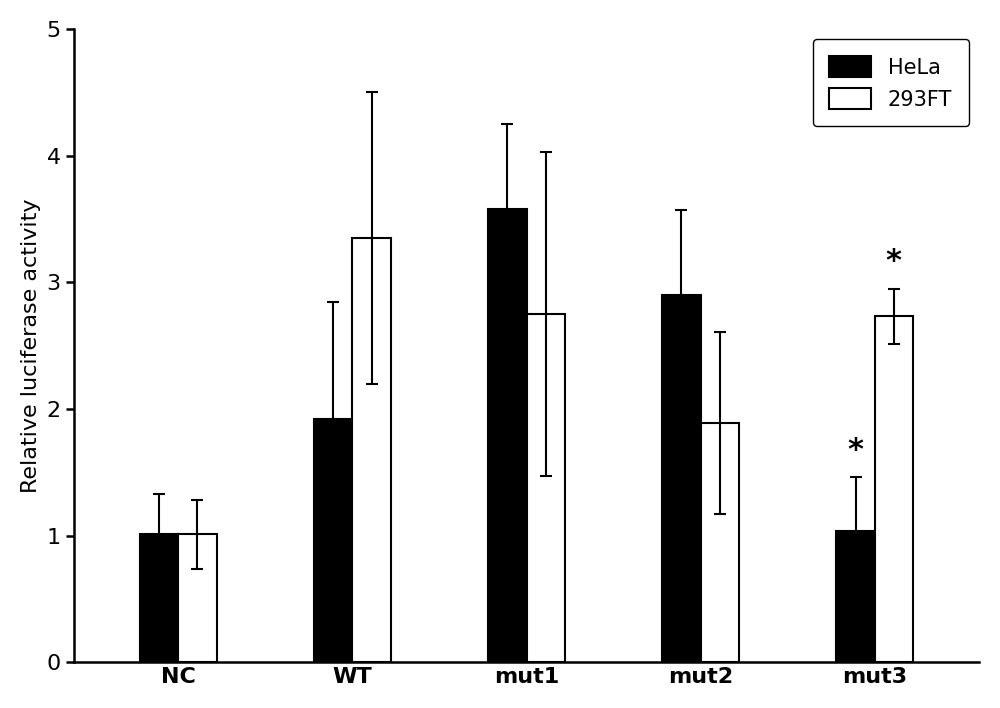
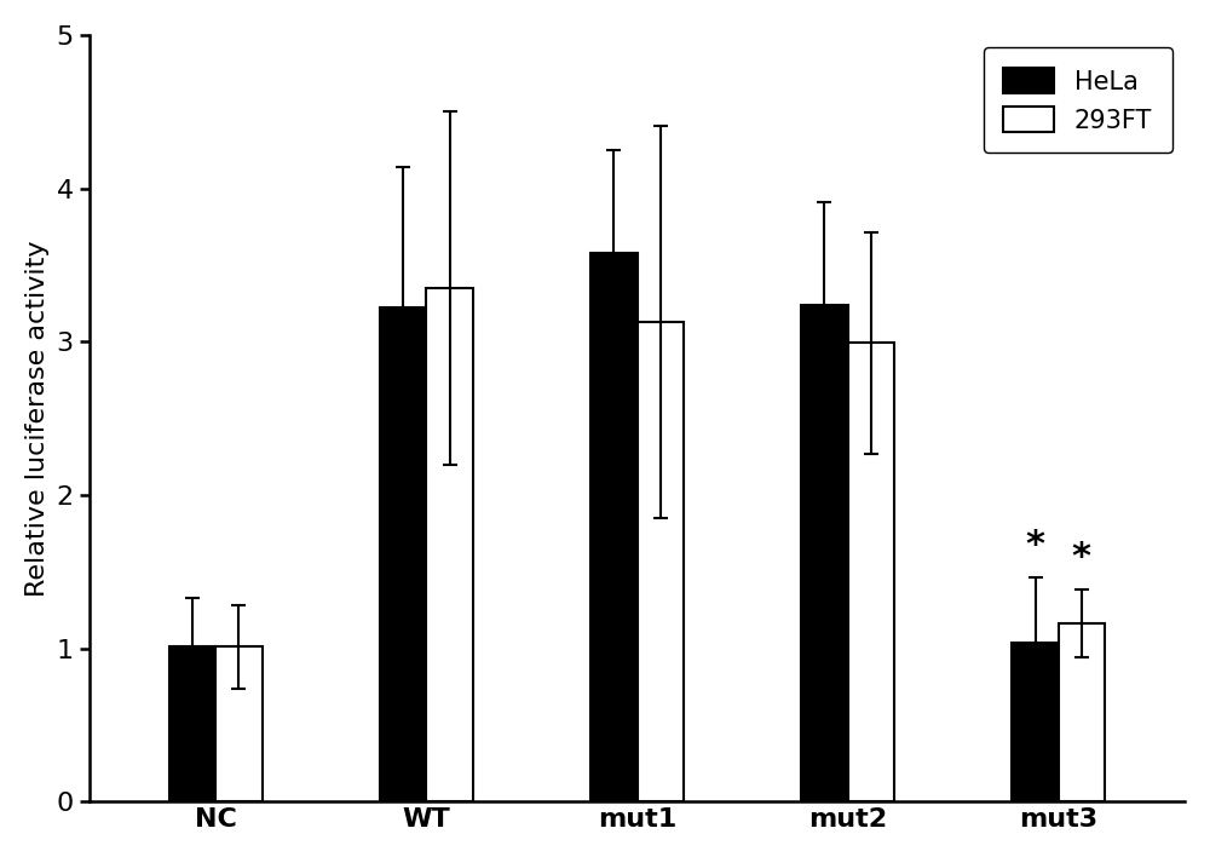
HeLa/WT: 1.92 -> 3.22
293FT/mut1: 2.75 -> 3.13
HeLa/mut2: 2.90 -> 3.24
293FT/mut2: 1.89 -> 2.99
293FT/mut3: 2.73 -> 1.16
